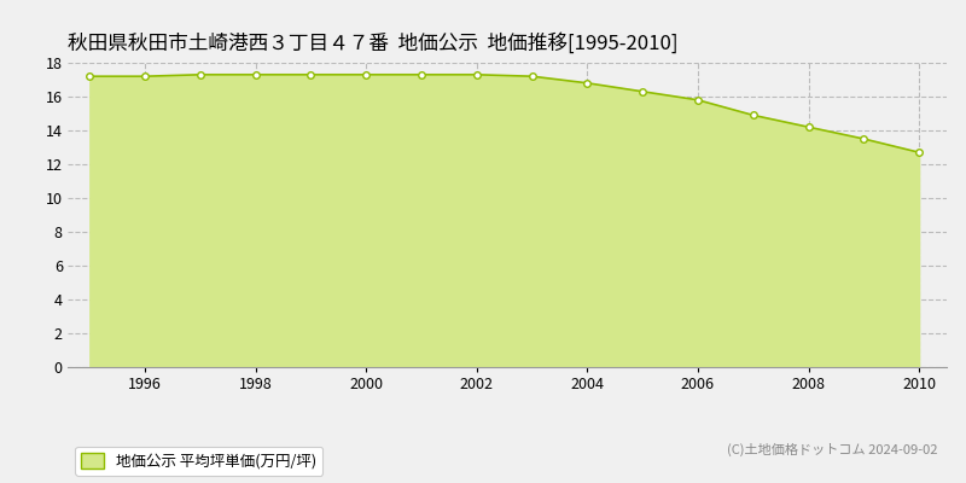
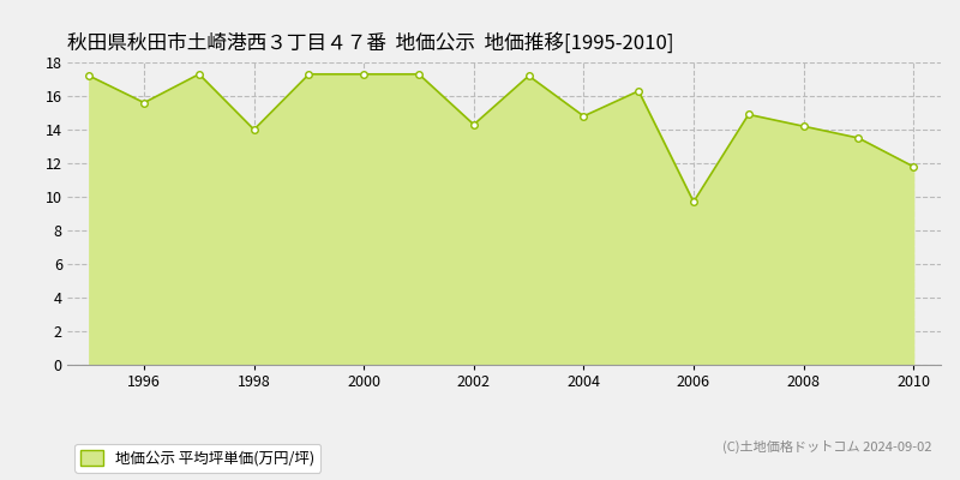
1996: 17.2 -> 15.6
1998: 17.3 -> 14.0
2002: 17.3 -> 14.3
2004: 16.8 -> 14.8
2006: 15.8 -> 9.7
2010: 12.7 -> 11.8
